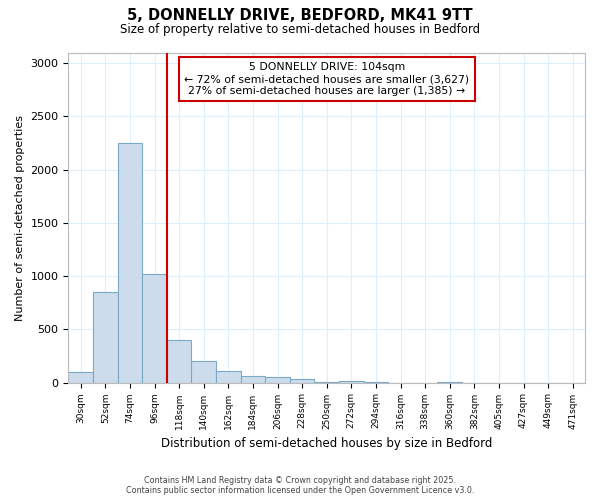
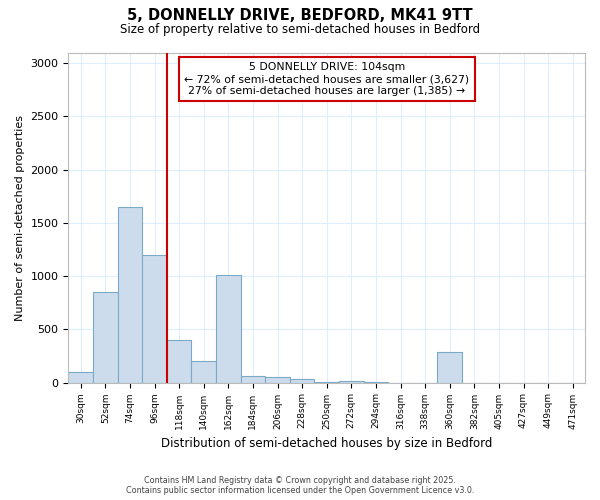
74sqm: 2250 -> 1650
96sqm: 1020 -> 1200
162sqm: 100 -> 1010
360sqm: 0 -> 290
